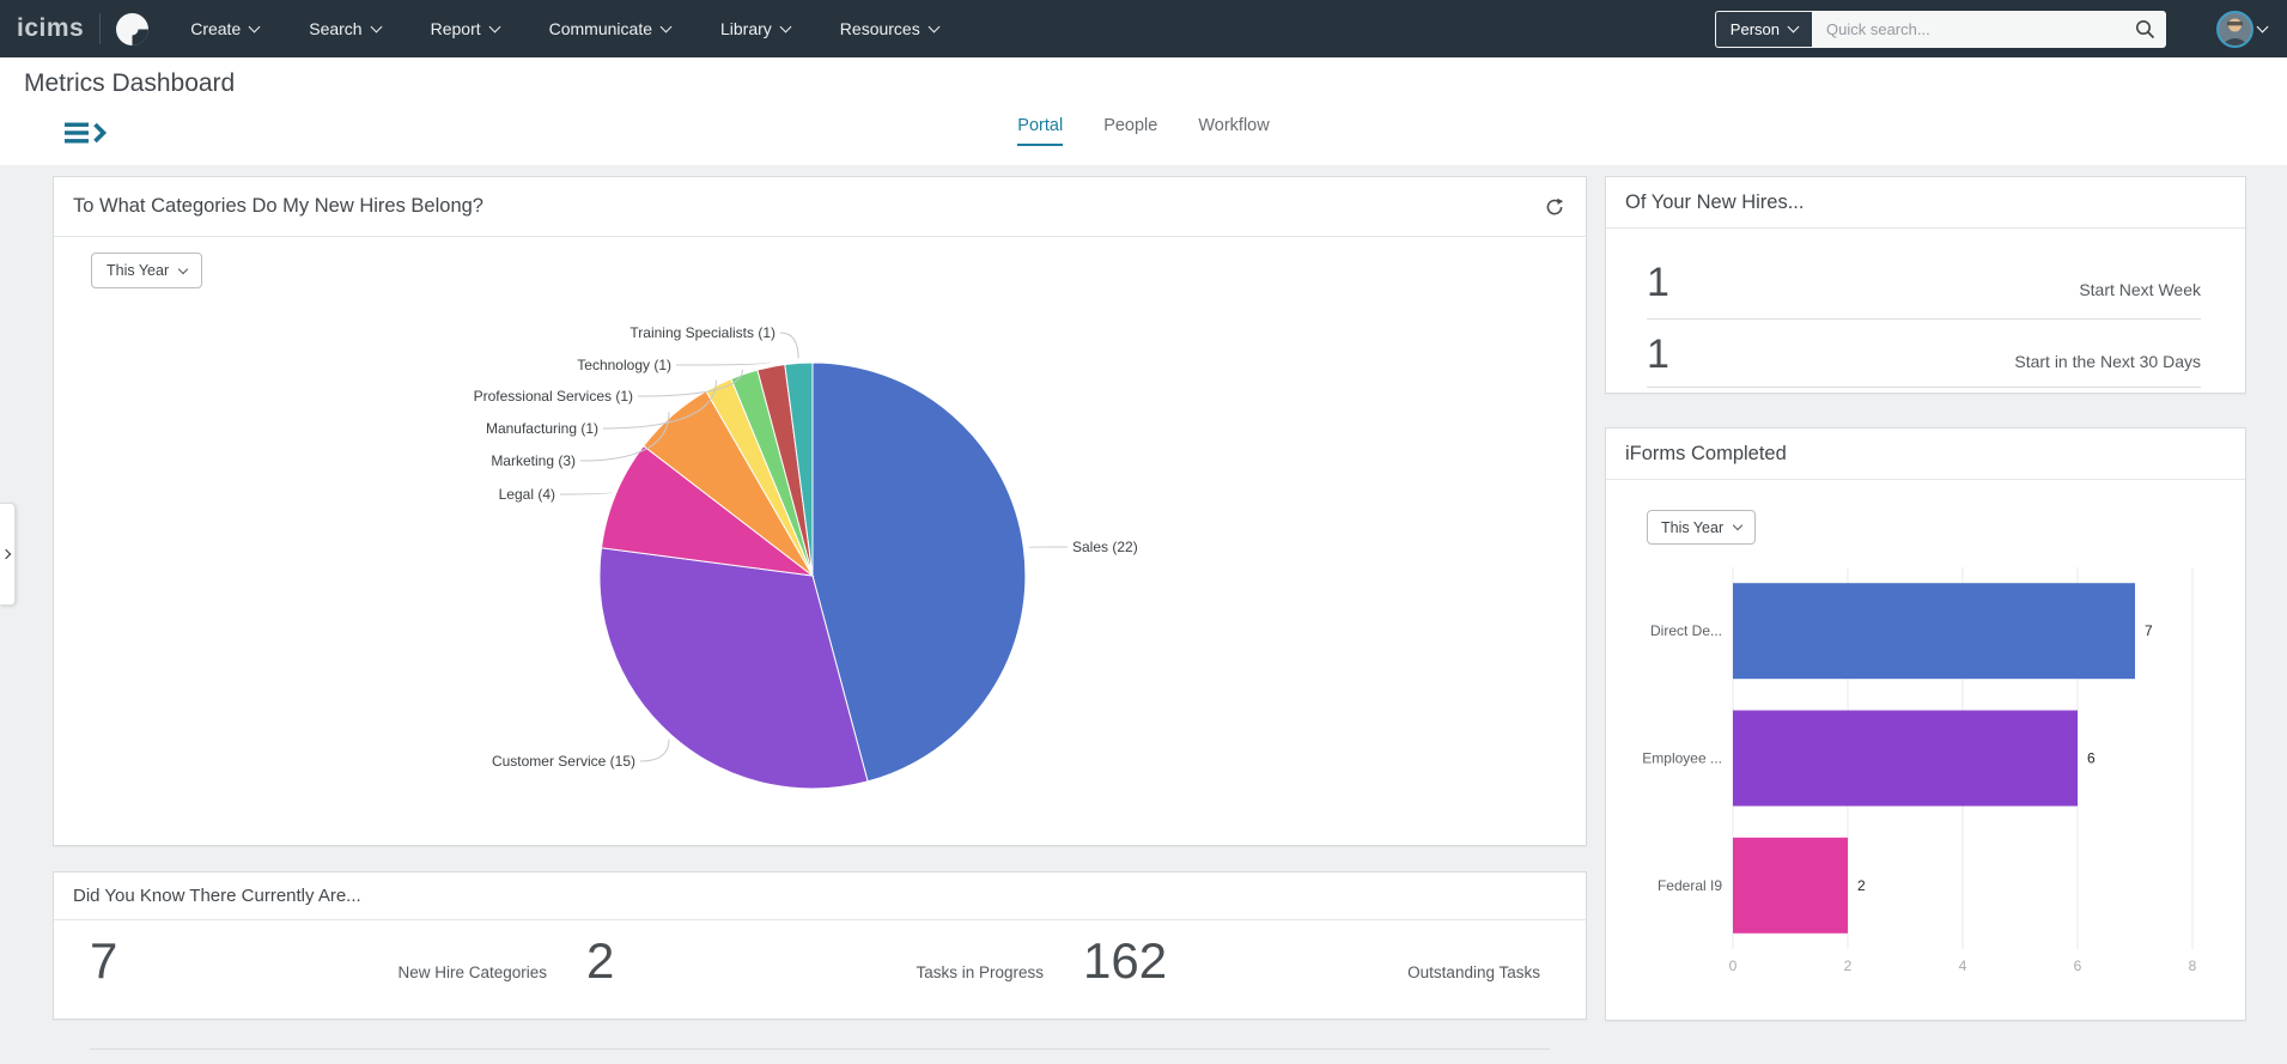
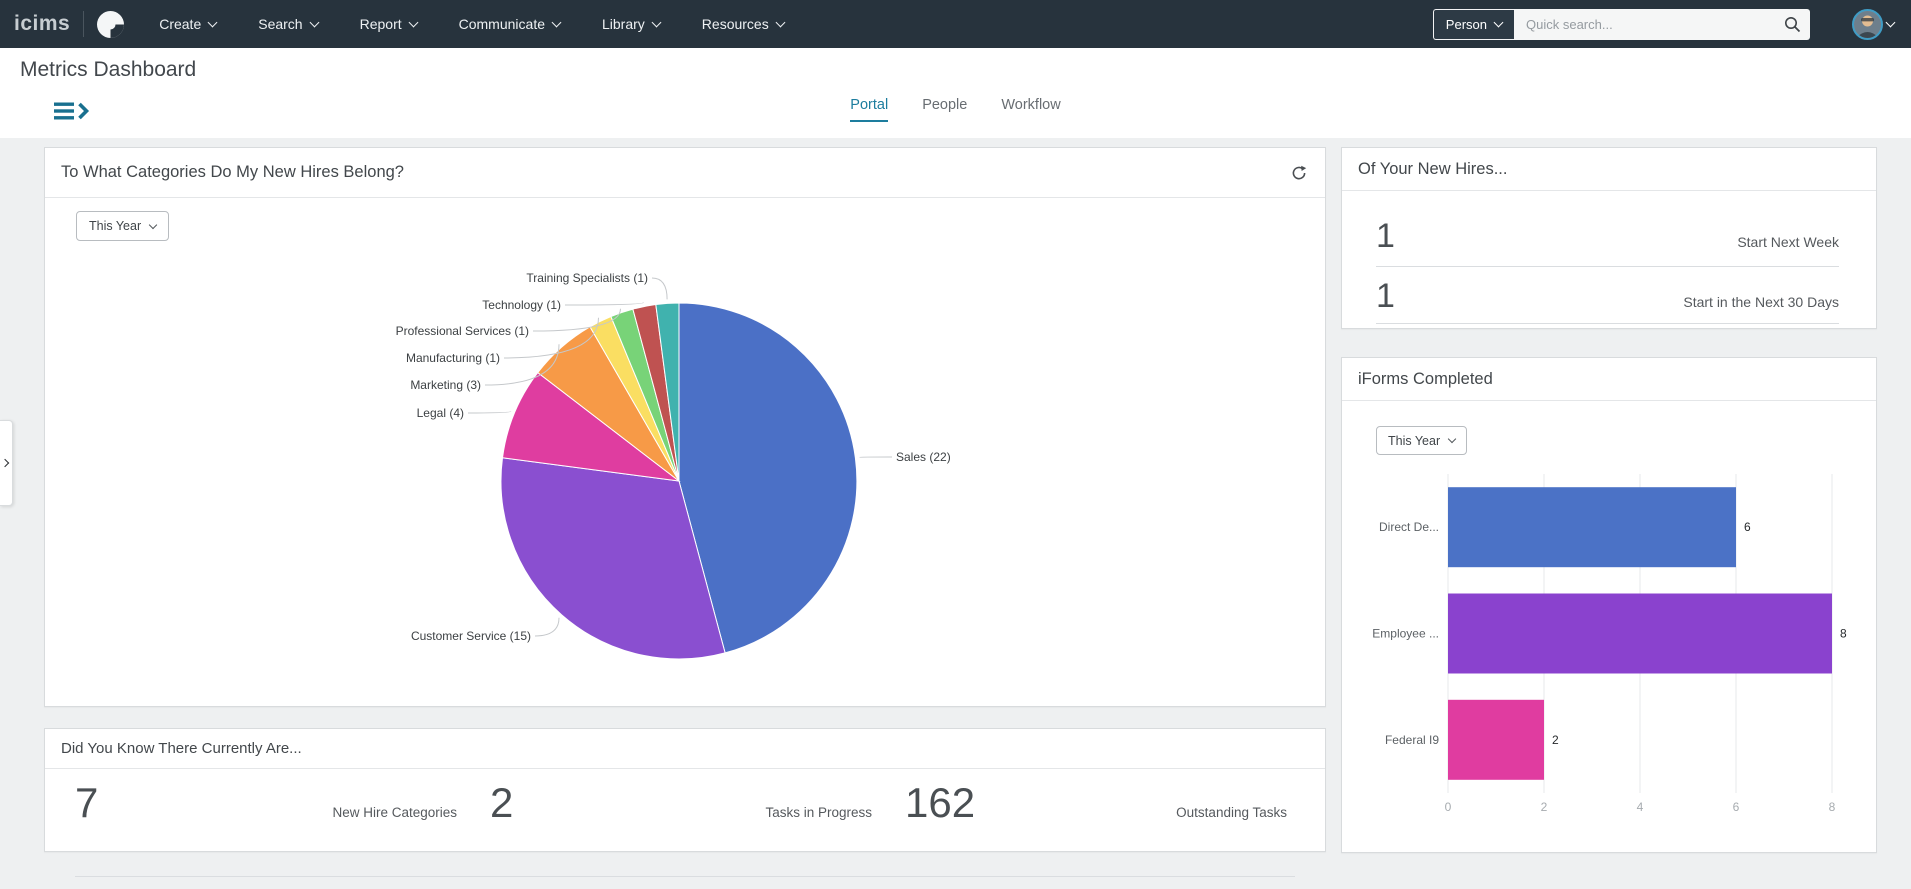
iForms Completed/Direct De...: 7 -> 6
iForms Completed/Employee ...: 6 -> 8
